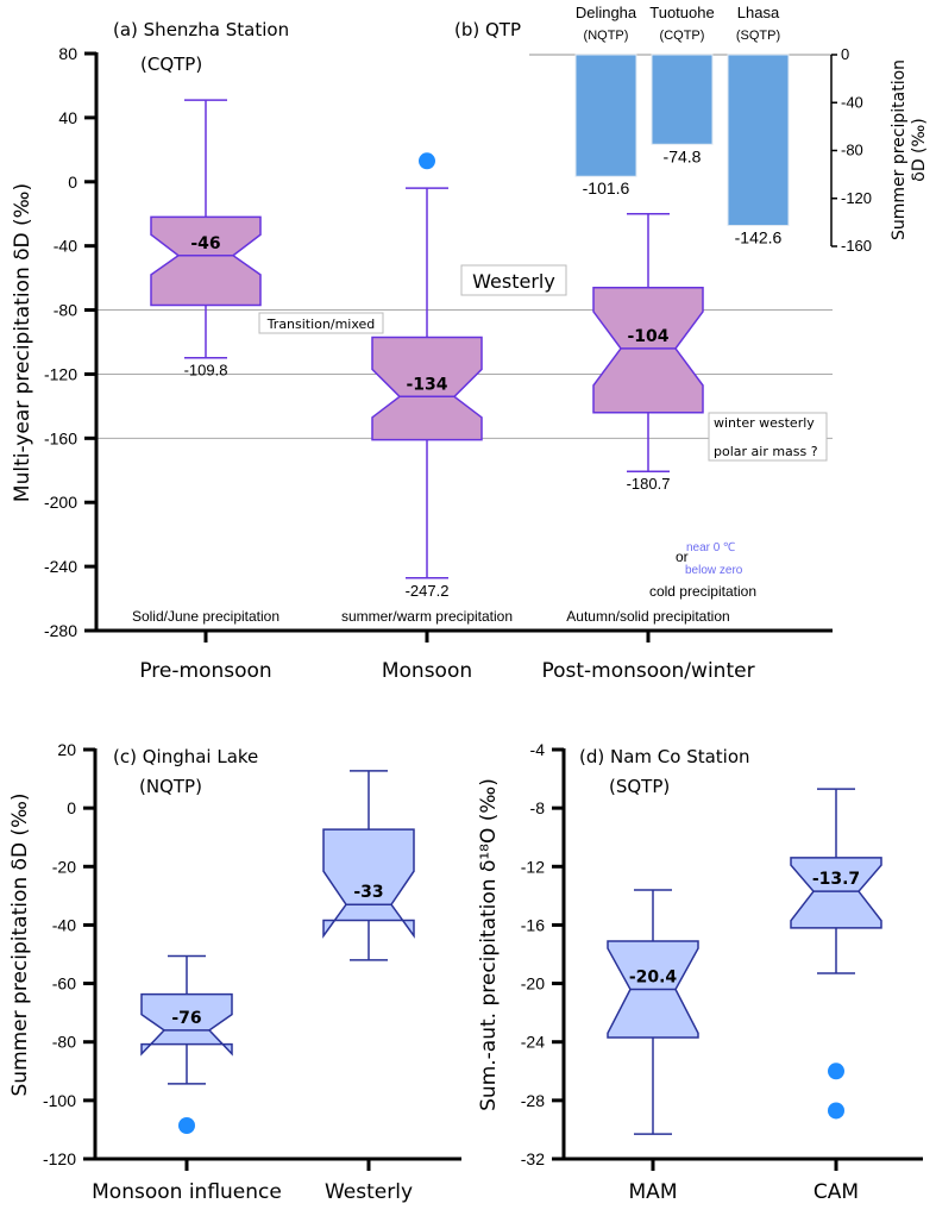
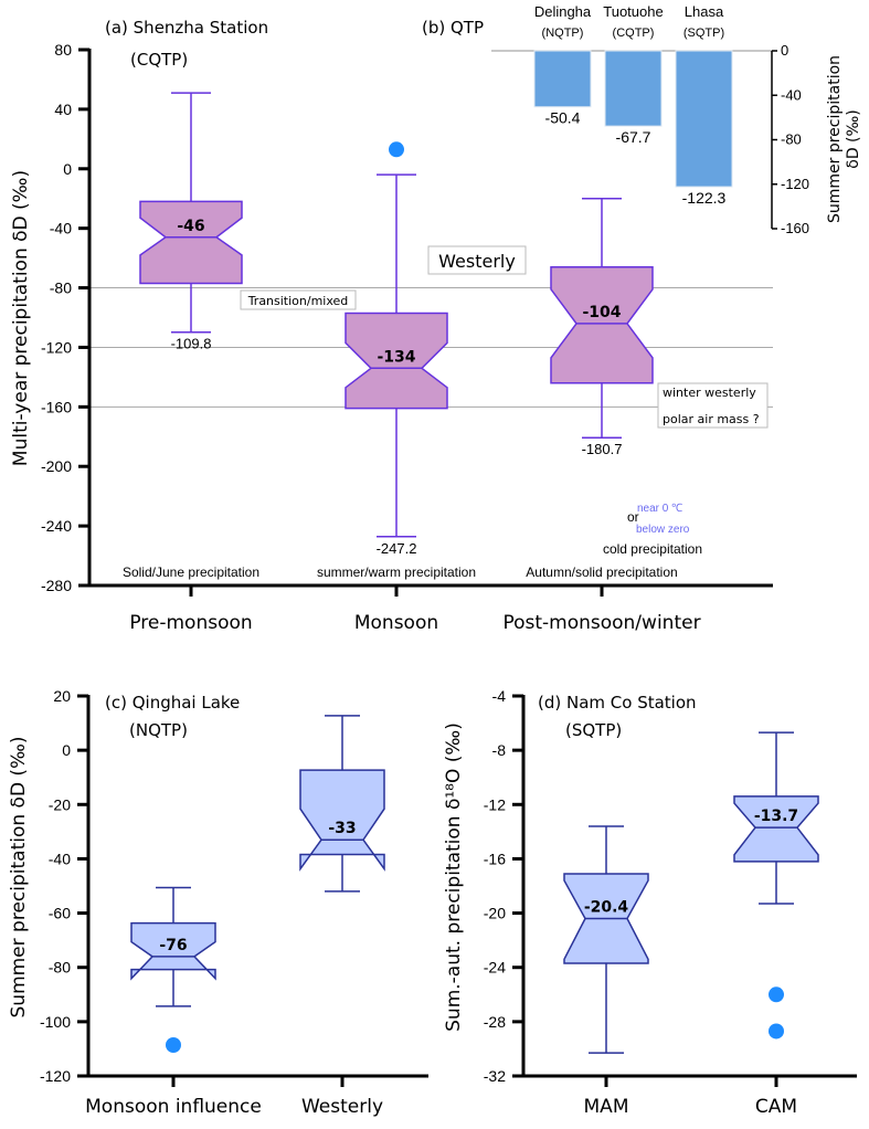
(b) QTP/Delingha: -101.6 -> -50.4
(b) QTP/Tuotuohe: -74.8 -> -67.7
(b) QTP/Lhasa: -142.6 -> -122.3
